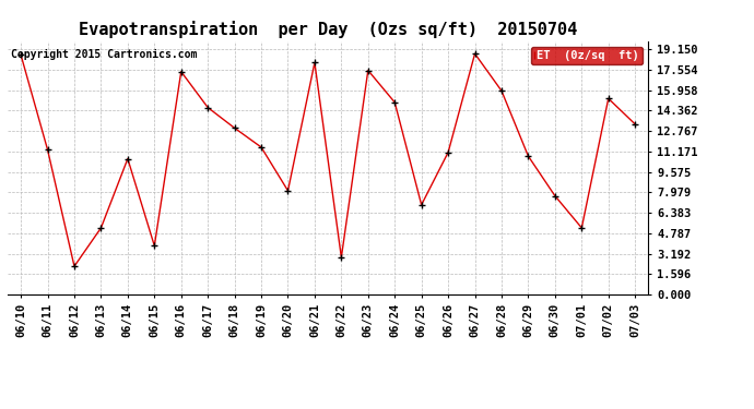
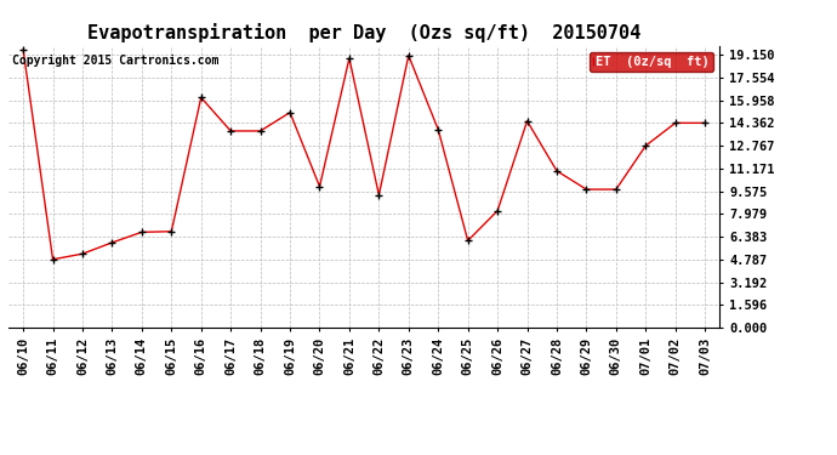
06/10: 18.7 -> 19.5
06/11: 11.3 -> 4.8
06/12: 2.2 -> 5.2
06/13: 5.2 -> 6.0
06/14: 10.6 -> 6.7
06/15: 3.8 -> 6.8
06/16: 17.4 -> 16.1
06/17: 14.6 -> 13.8
06/18: 13.0 -> 13.8
06/19: 11.5 -> 15.1
06/20: 8.1 -> 9.9
06/21: 18.1 -> 18.9
06/22: 2.9 -> 9.3
06/23: 17.5 -> 19.1
06/24: 15.0 -> 13.9
06/25: 7.0 -> 6.1
06/26: 11.1 -> 8.2
06/27: 18.8 -> 14.5
06/28: 15.9 -> 11.0
06/29: 10.8 -> 9.7
06/30: 7.7 -> 9.7
07/01: 5.2 -> 12.8
07/02: 15.3 -> 14.4
07/03: 13.3 -> 14.4
